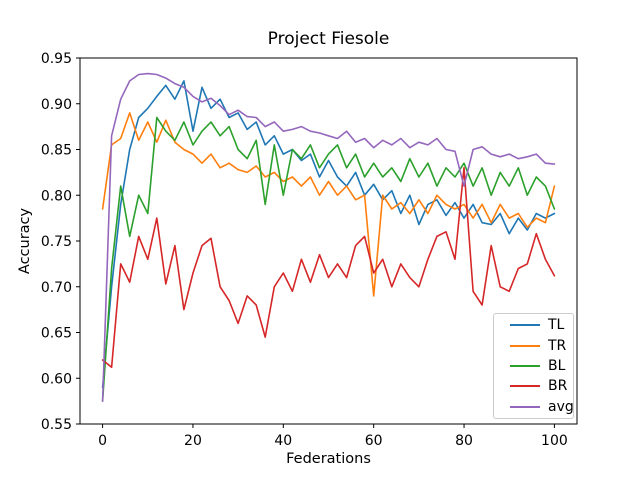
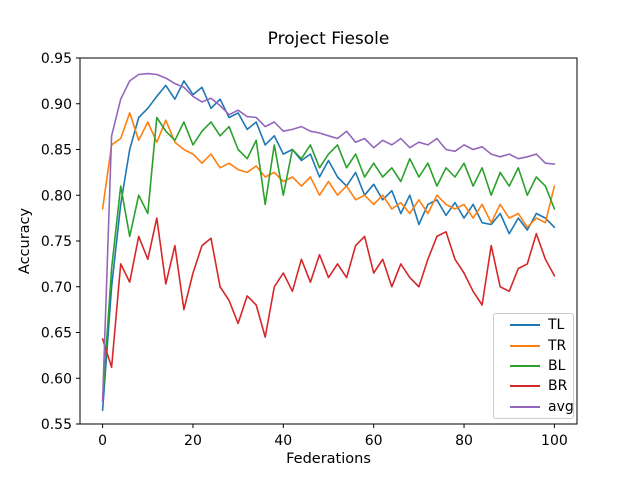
TL/0: 0.59 -> 0.56
BR/0: 0.62 -> 0.64
TL/20: 0.87 -> 0.91
TR/60: 0.69 -> 0.79
BR/80: 0.83 -> 0.71
avg/80: 0.81 -> 0.85
TL/100: 0.78 -> 0.77
